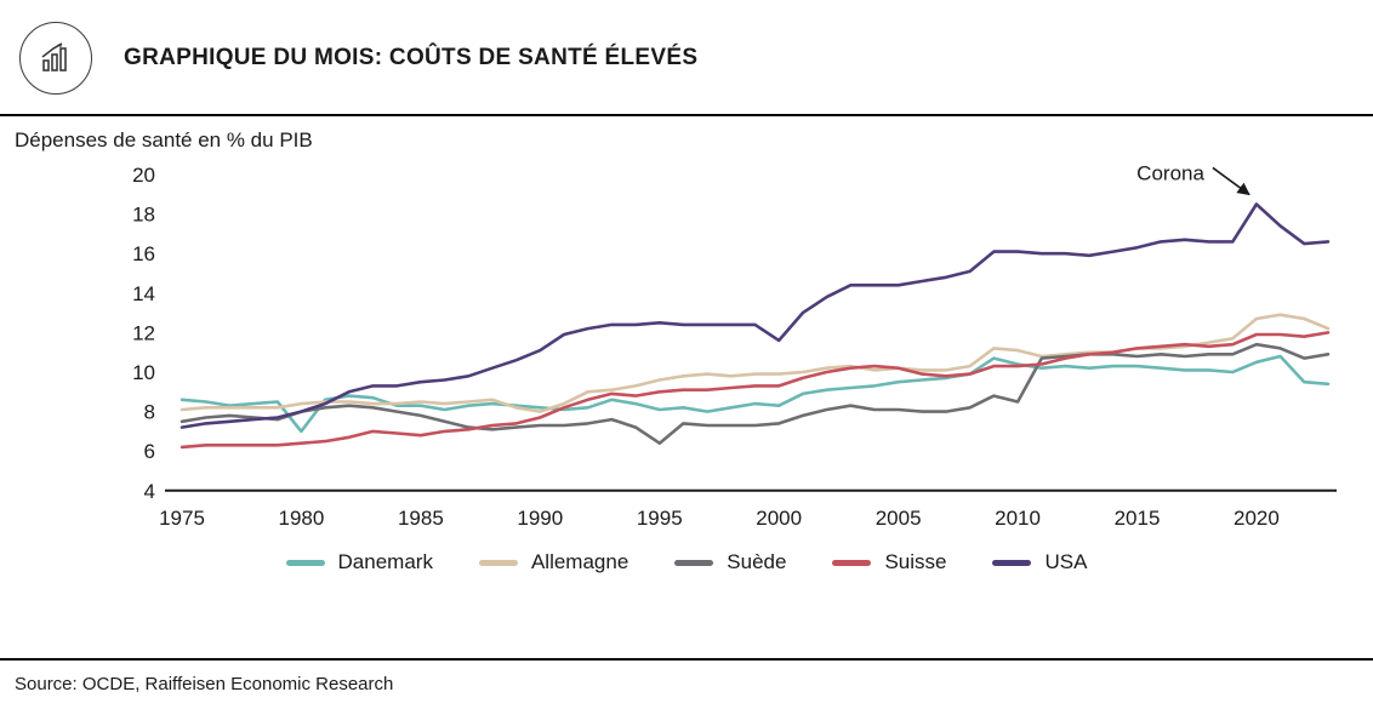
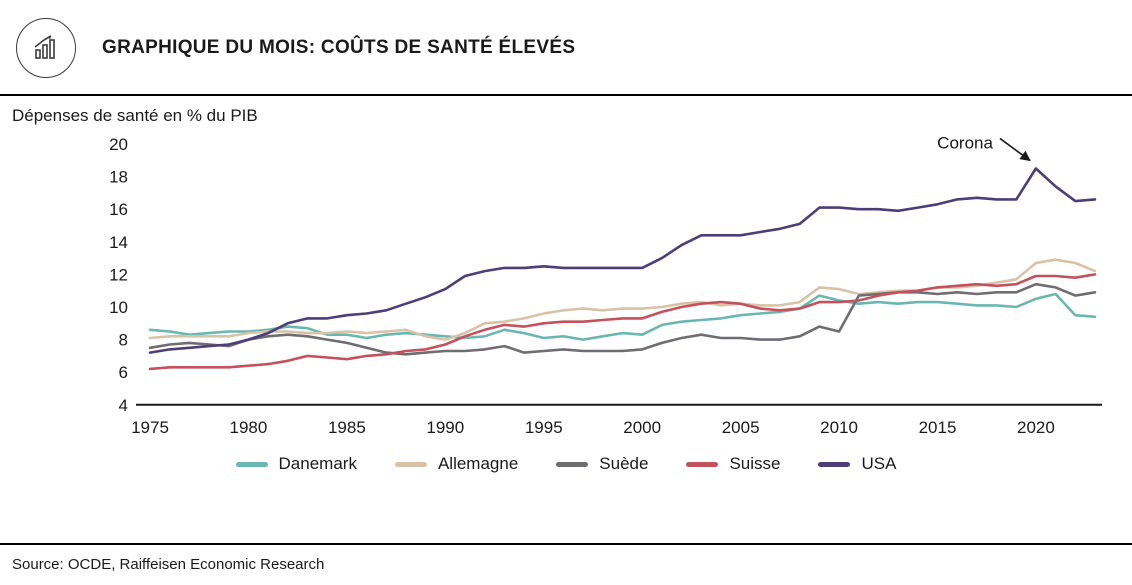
Danemark/1980: 7.0 -> 8.5
Suède/1995: 6.4 -> 7.3
USA/2000: 11.6 -> 12.4
